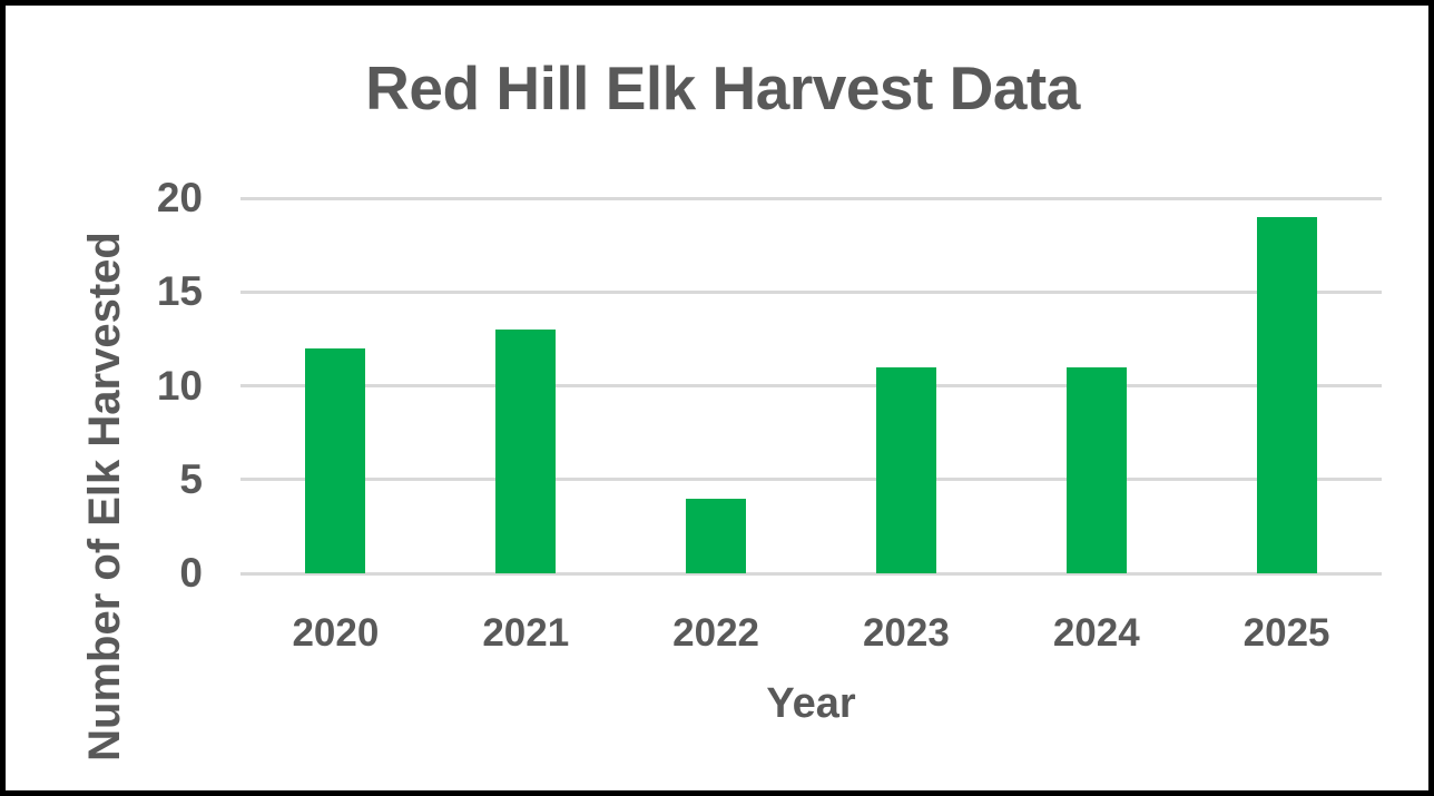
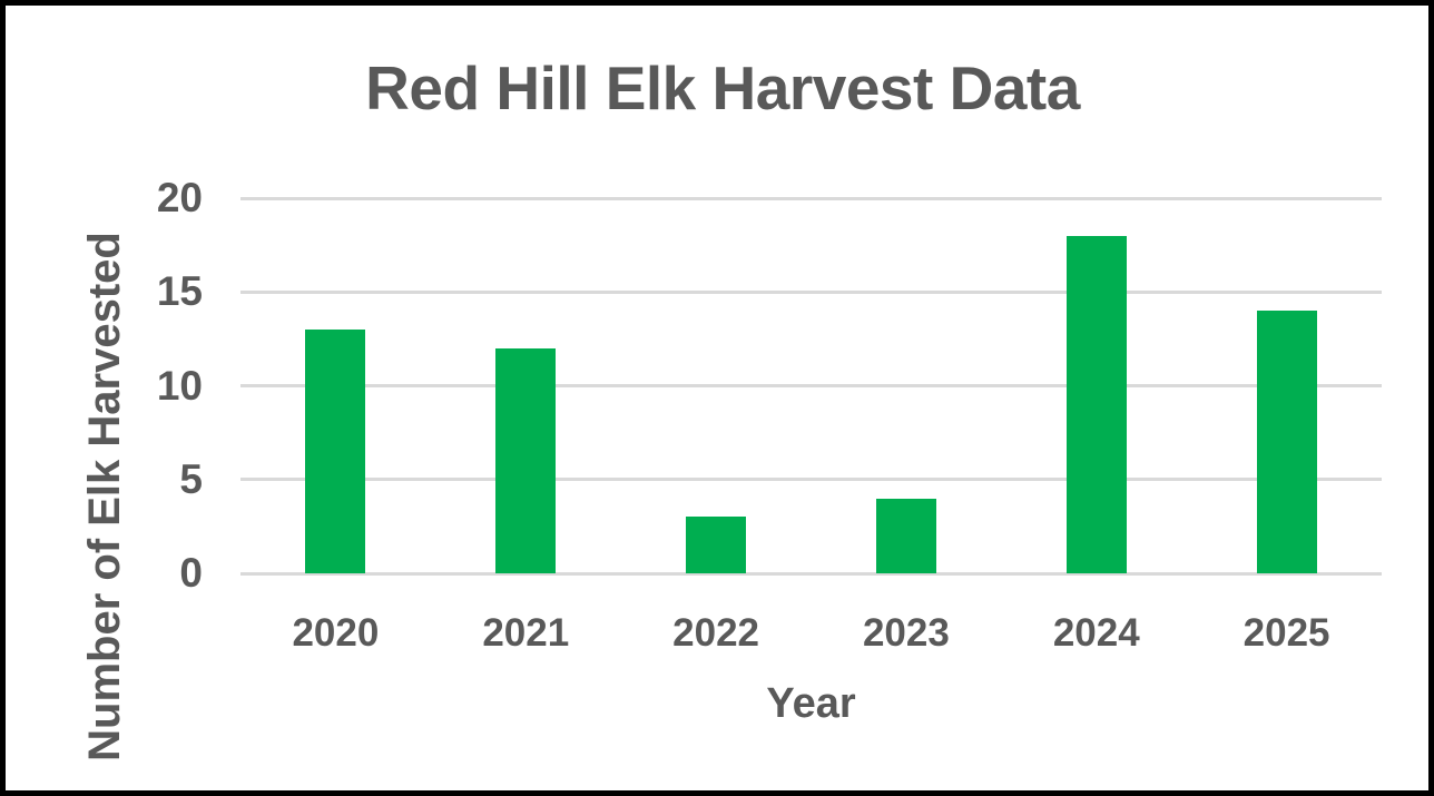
2020: 12 -> 13
2021: 13 -> 12
2022: 4 -> 3
2023: 11 -> 4
2024: 11 -> 18
2025: 19 -> 14
